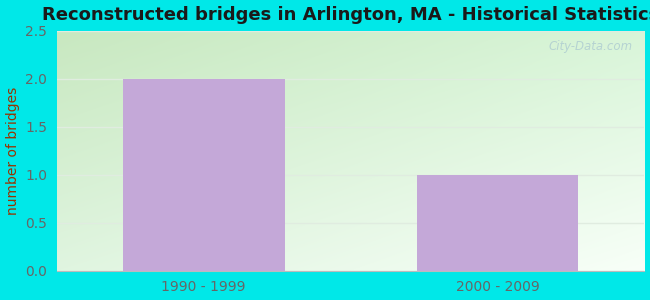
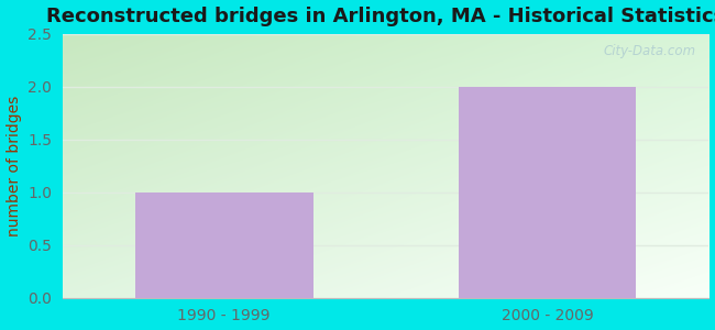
1990 - 1999: 2 -> 1
2000 - 2009: 1 -> 2
